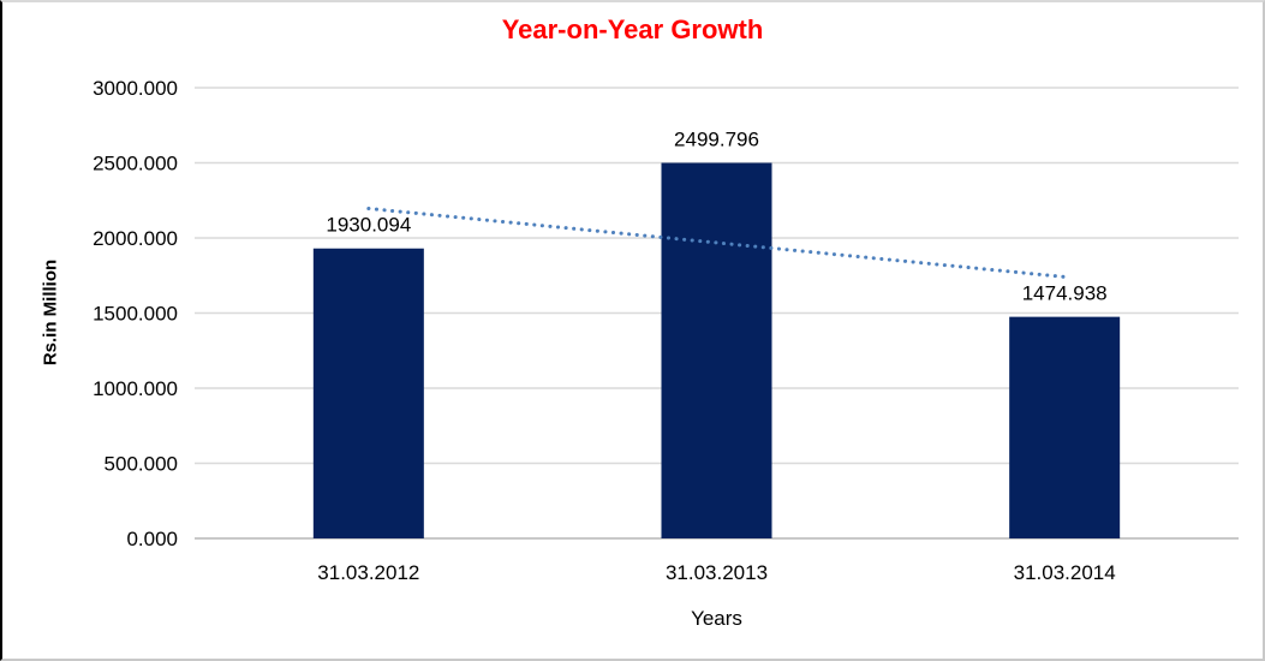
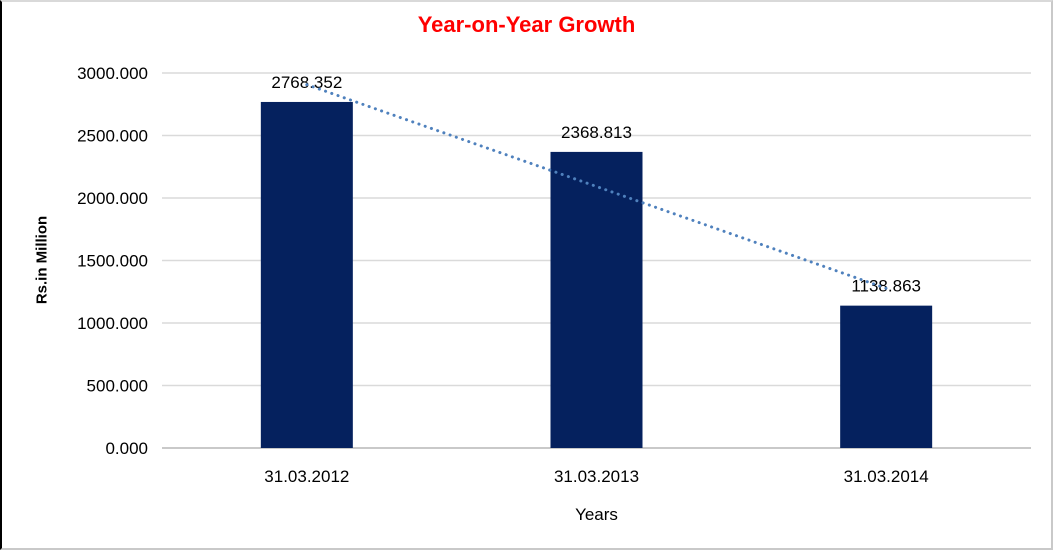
31.03.2012: 1930.094 -> 2768.352
31.03.2013: 2499.796 -> 2368.813
31.03.2014: 1474.938 -> 1138.863
